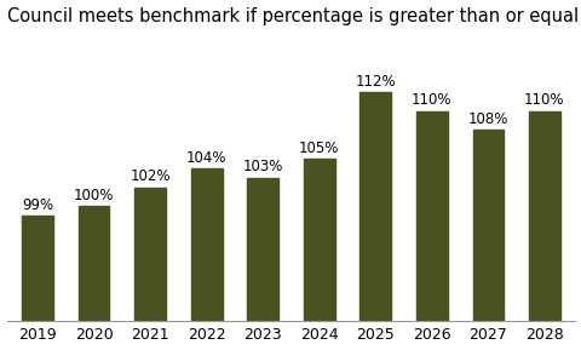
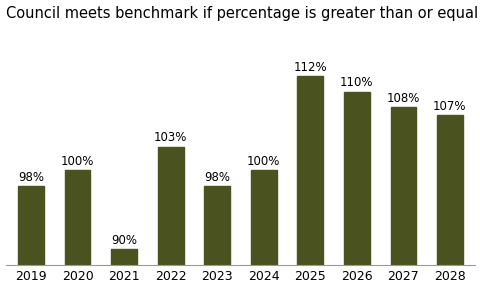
2019: 99% -> 98%
2021: 102% -> 90%
2022: 104% -> 103%
2023: 103% -> 98%
2024: 105% -> 100%
2028: 110% -> 107%
